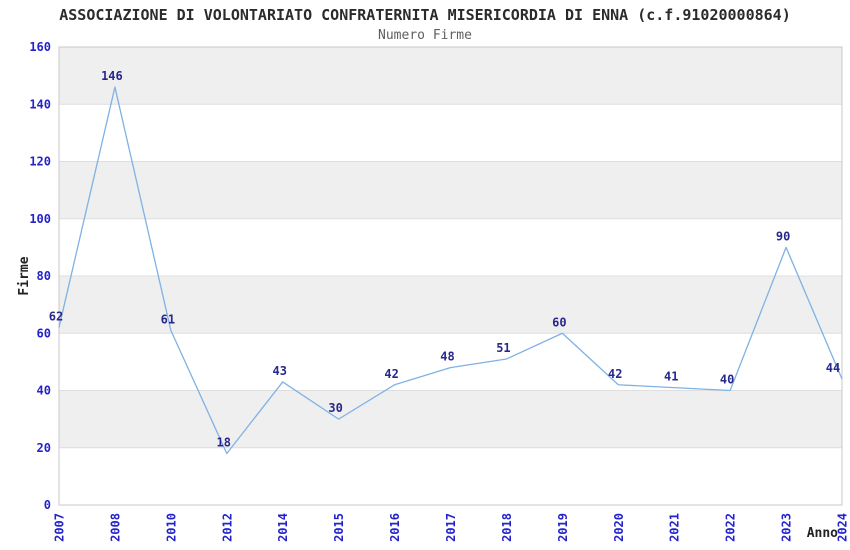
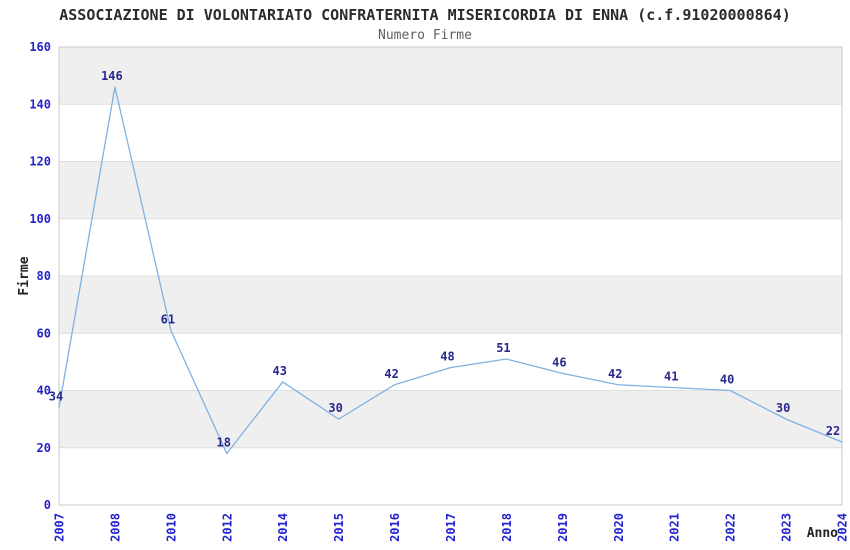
2007: 62 -> 34
2019: 60 -> 46
2023: 90 -> 30
2024: 44 -> 22
